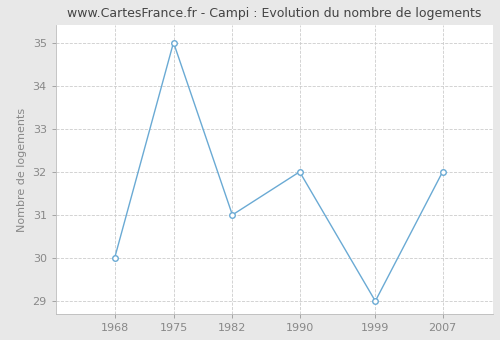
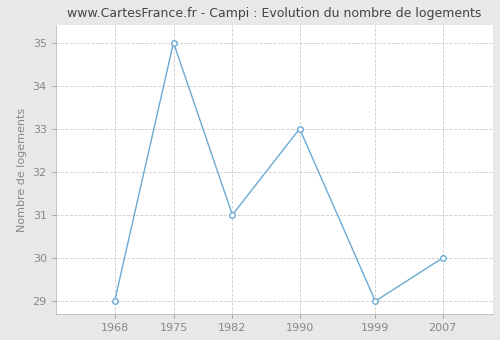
1968: 30 -> 29
1990: 32 -> 33
2007: 32 -> 30
